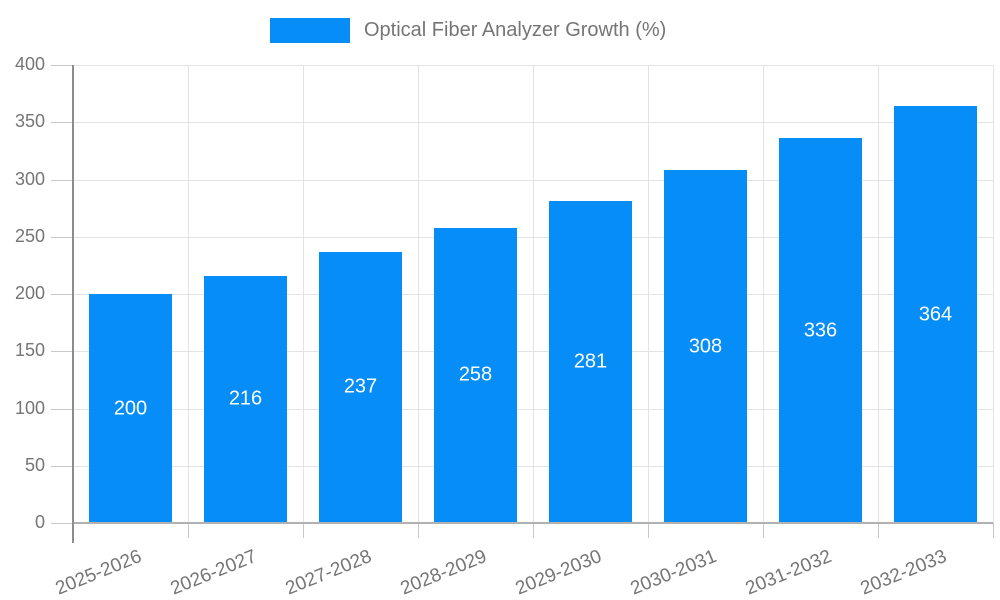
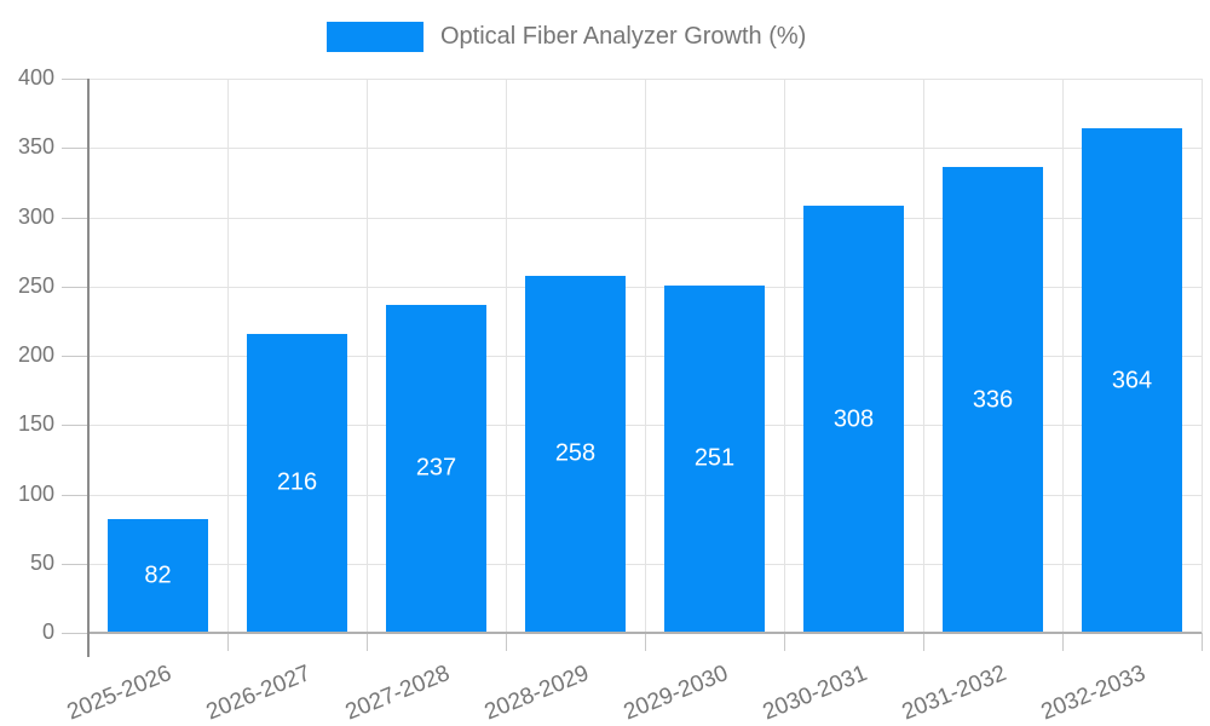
2025-2026: 200 -> 82
2029-2030: 281 -> 251
